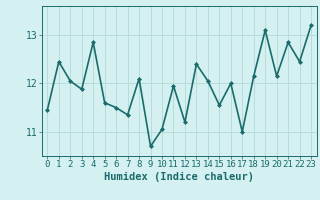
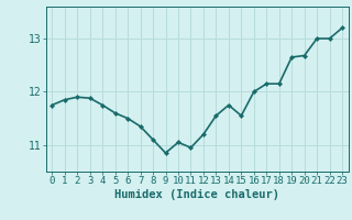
0: 11.45 -> 11.75
1: 12.45 -> 11.85
2: 12.05 -> 11.90
4: 12.85 -> 11.75
8: 12.10 -> 11.10
9: 10.70 -> 10.85
11: 11.95 -> 10.95
13: 12.40 -> 11.55
14: 12.05 -> 11.75
17: 11.00 -> 12.15
19: 13.10 -> 12.65
20: 12.15 -> 12.68
21: 12.85 -> 13.00
22: 12.45 -> 13.00
